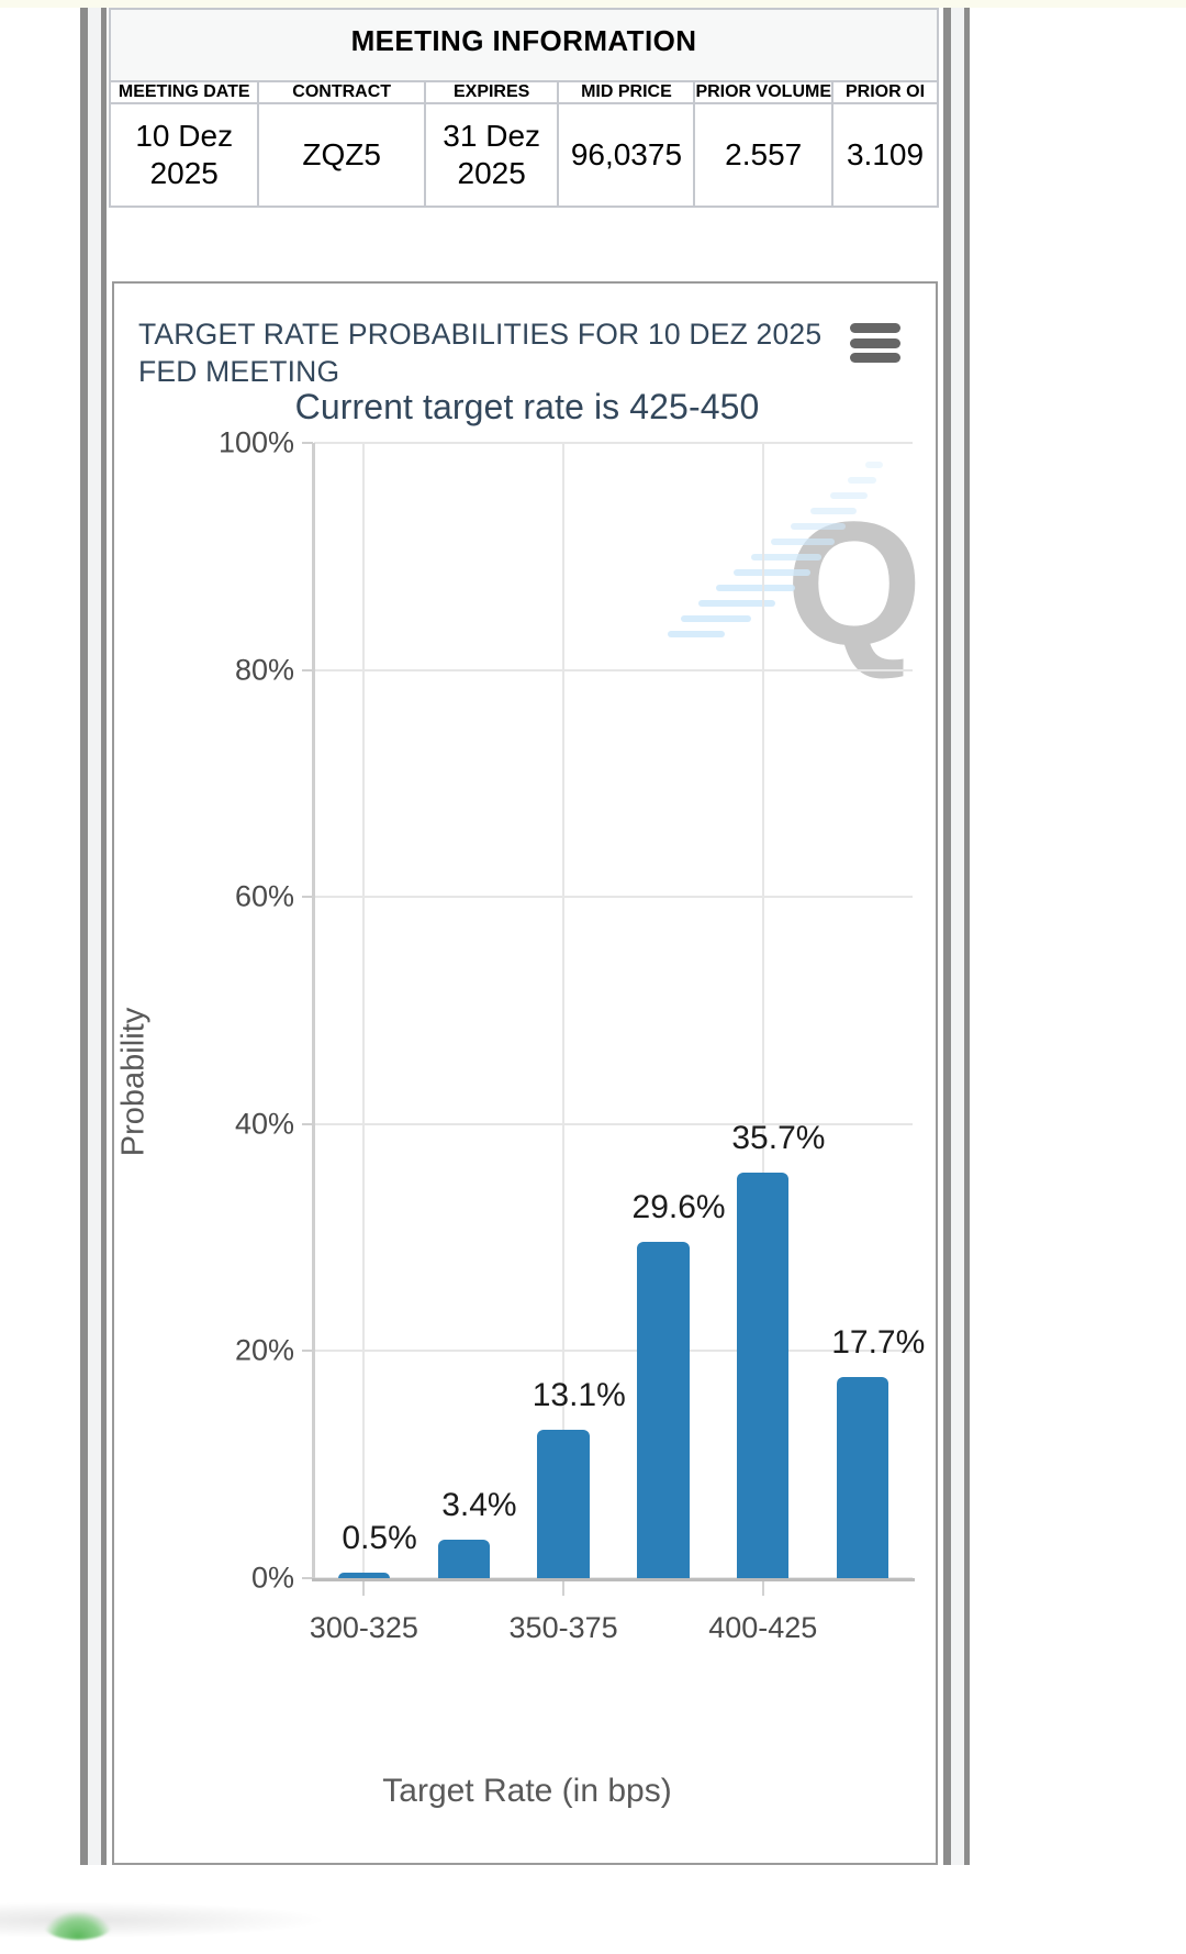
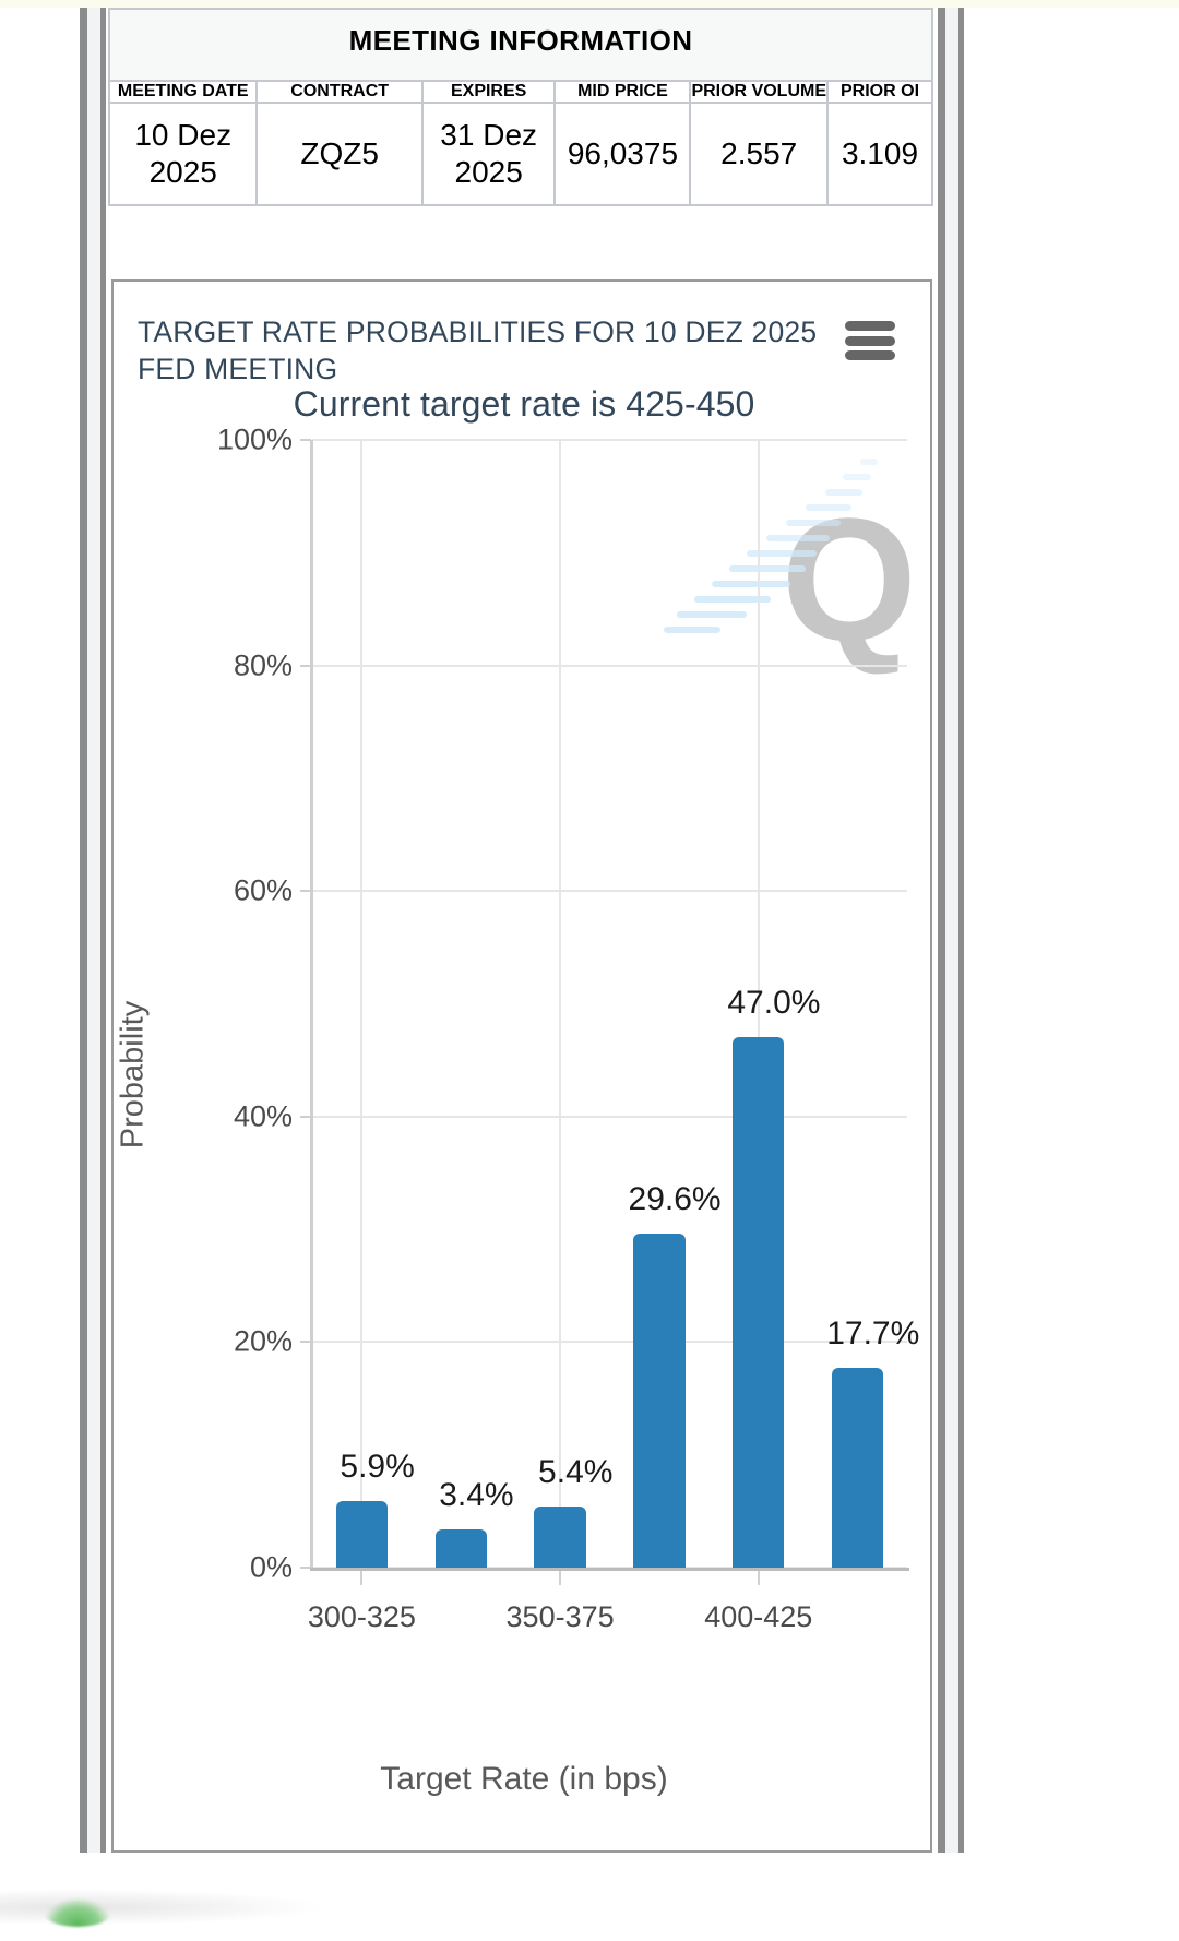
300-325: 0.5% -> 5.9%
350-375: 13.1% -> 5.4%
400-425: 35.7% -> 47.0%
